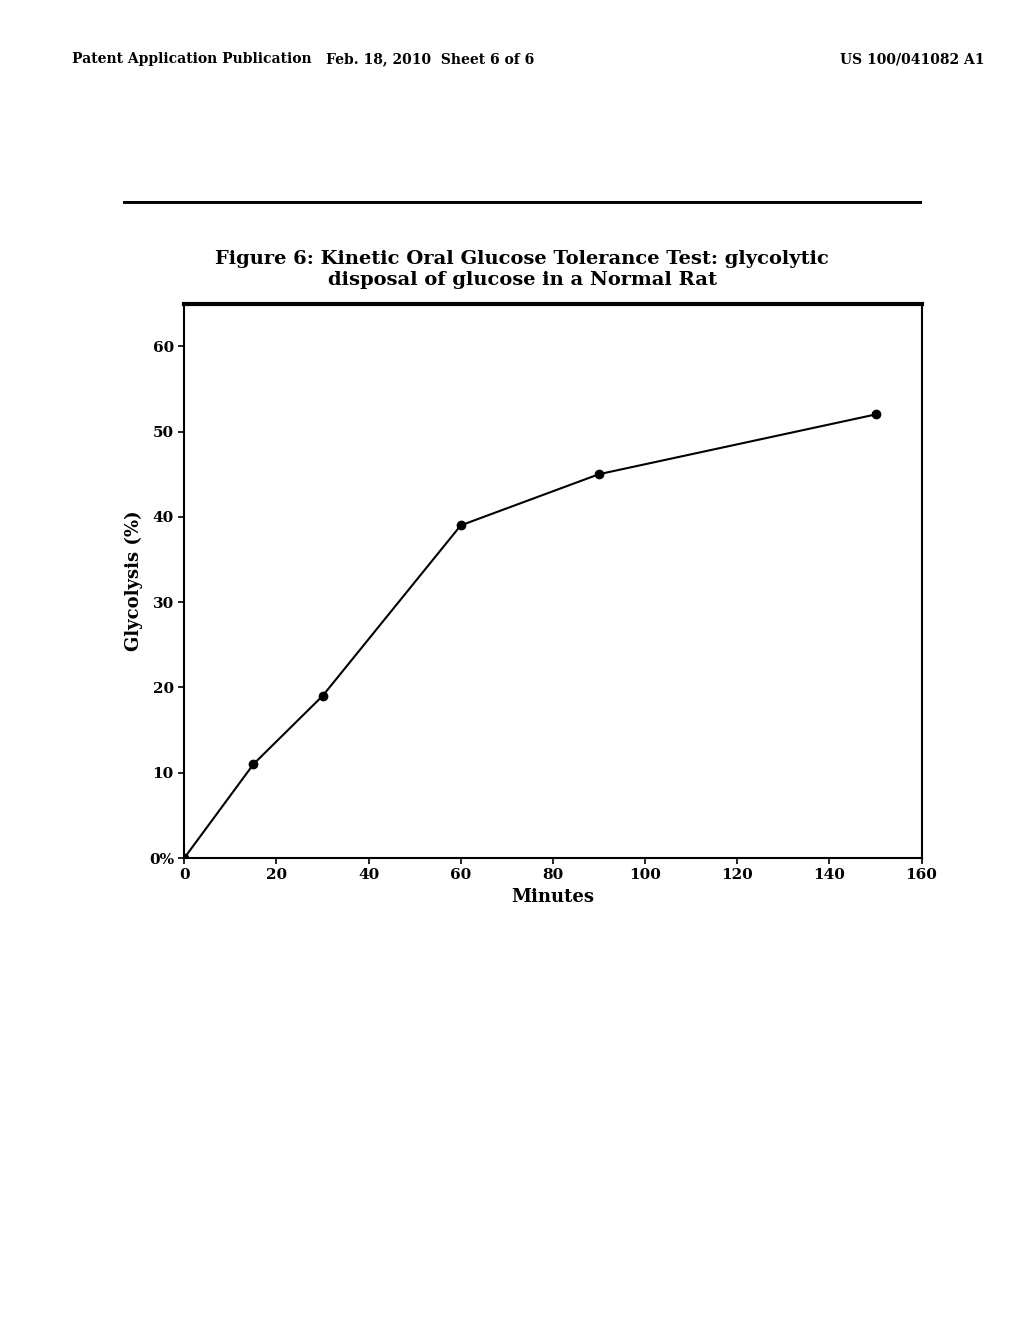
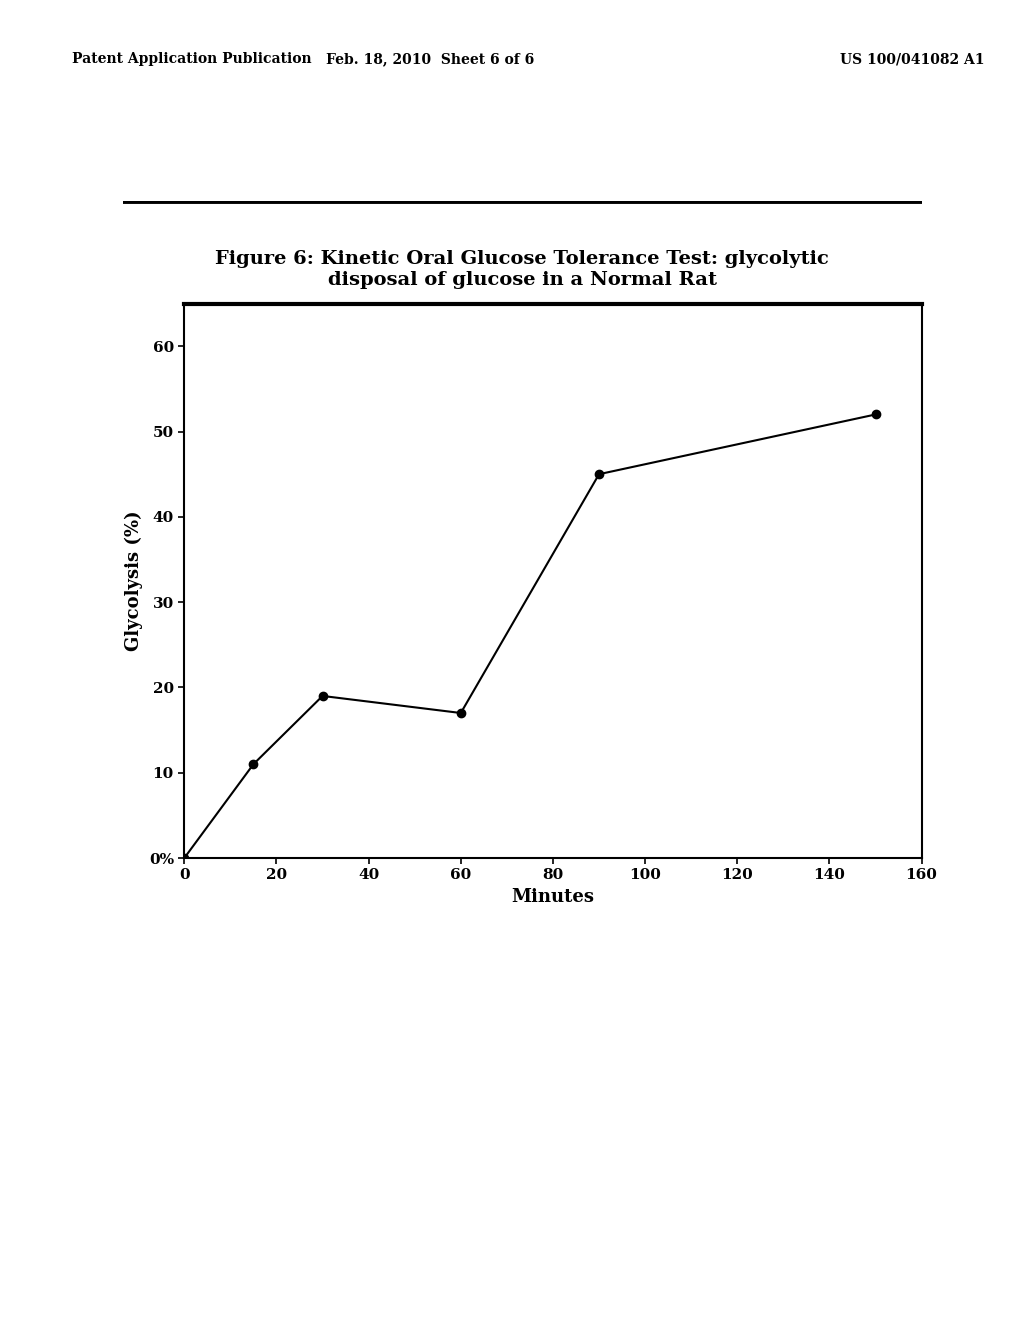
60: 39 -> 17
